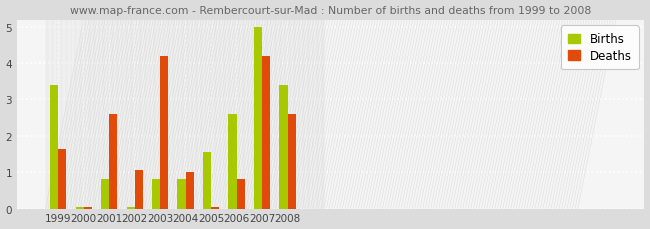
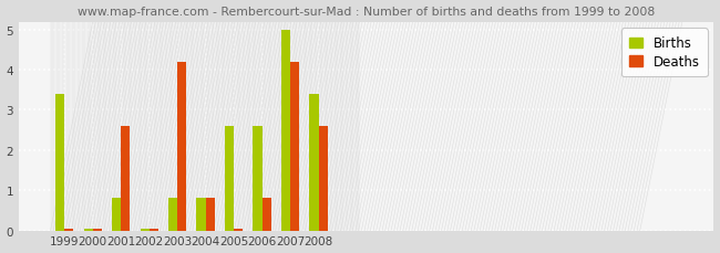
Deaths/1999: 1.65 -> 0.05
Deaths/2002: 1.05 -> 0.05
Deaths/2004: 1.00 -> 0.80
Births/2005: 1.55 -> 2.60
